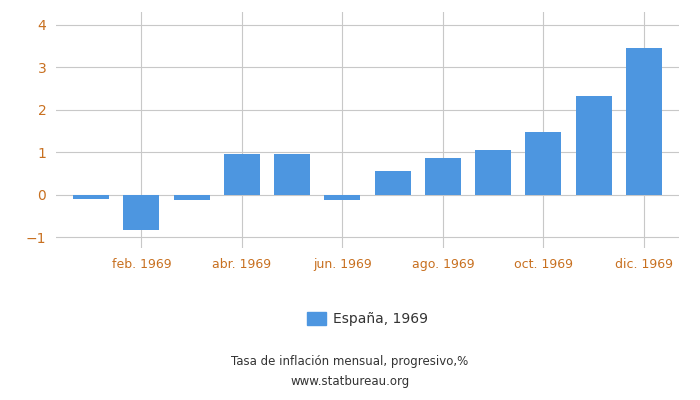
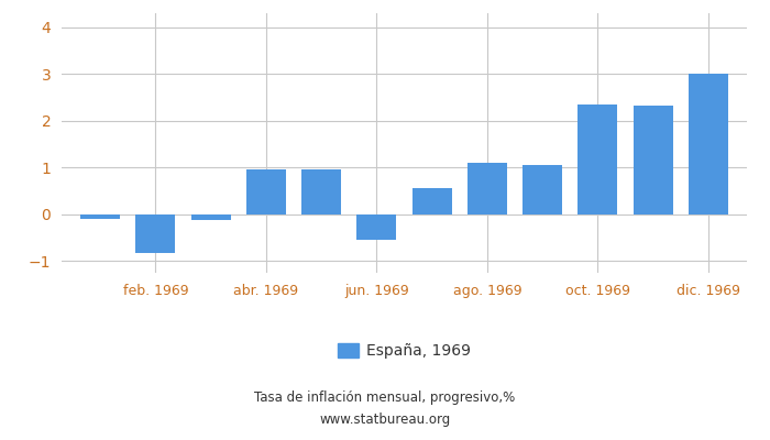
jun. 1969: -0.13 -> -0.55
ago. 1969: 0.87 -> 1.10
oct. 1969: 1.47 -> 2.35
dic. 1969: 3.46 -> 3.00
